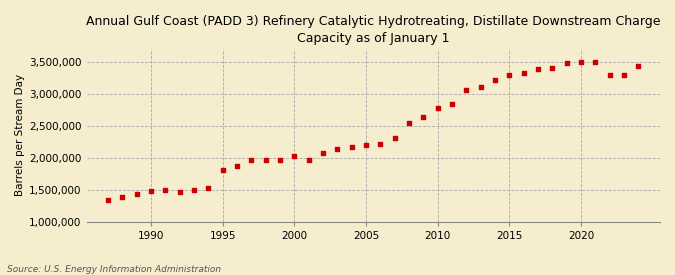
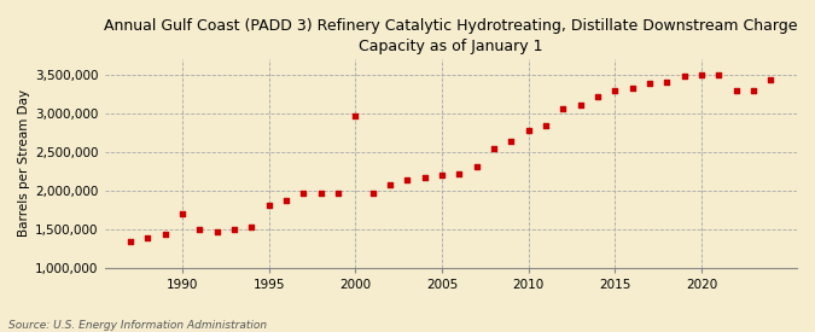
1990: 1,480,000 -> 1,700,000
2000: 2,020,000 -> 2,960,000
